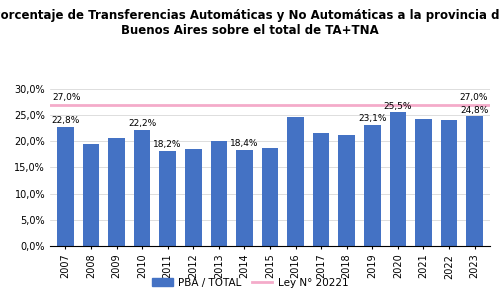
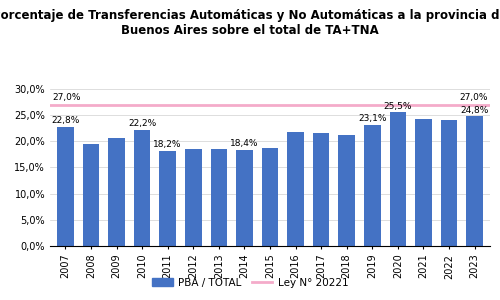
2013: 20,0% -> 18,6%
2016: 24,6% -> 21,7%
